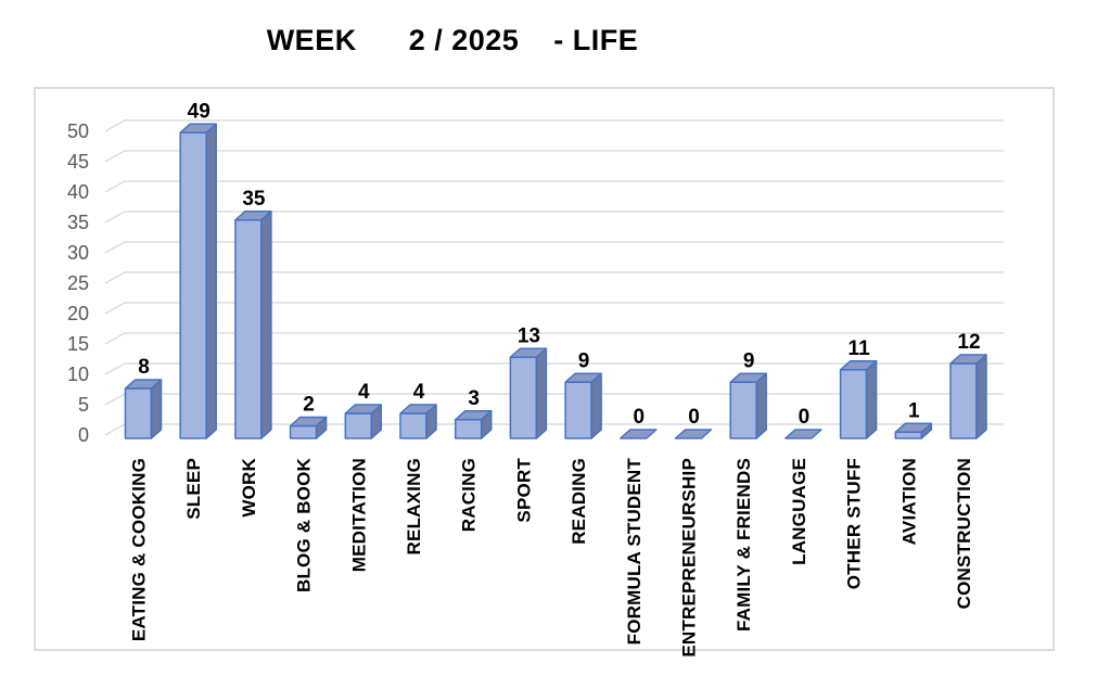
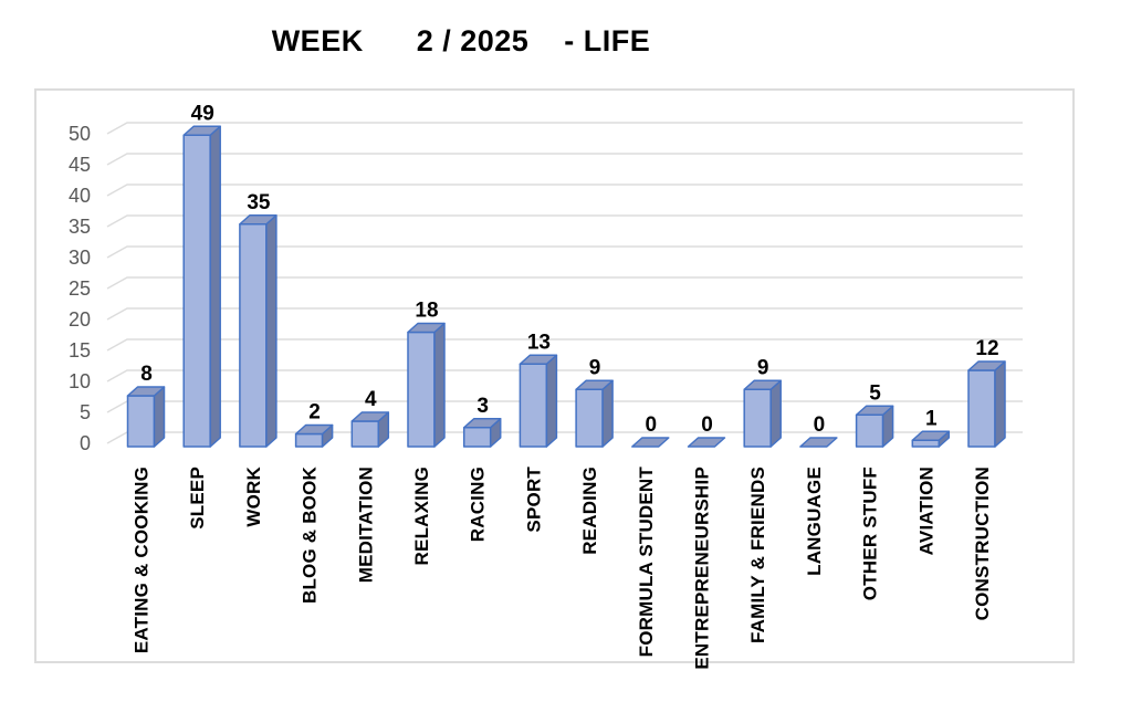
RELAXING: 4 -> 18
OTHER STUFF: 11 -> 5
